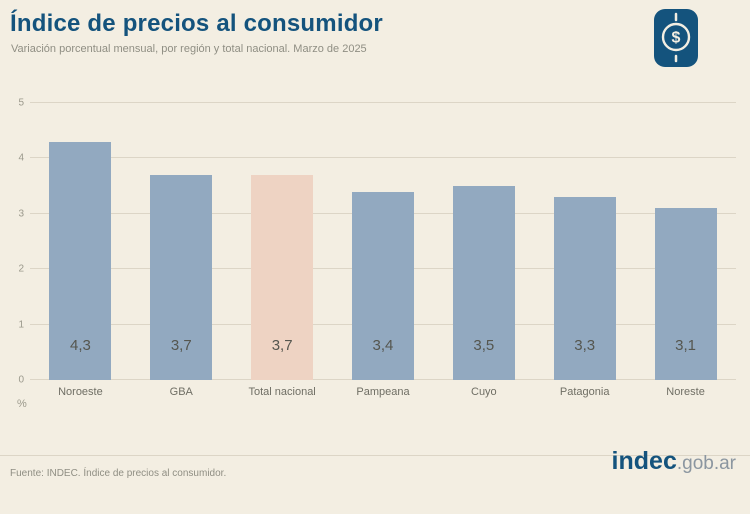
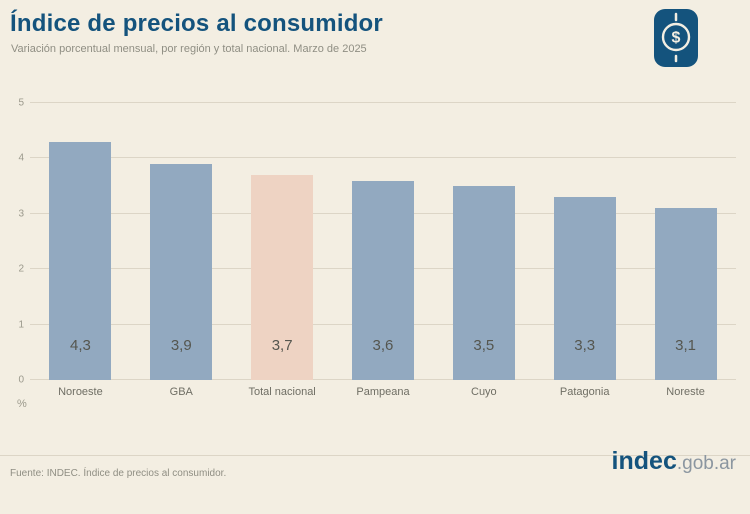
GBA: 3,7 -> 3,9
Pampeana: 3,4 -> 3,6
